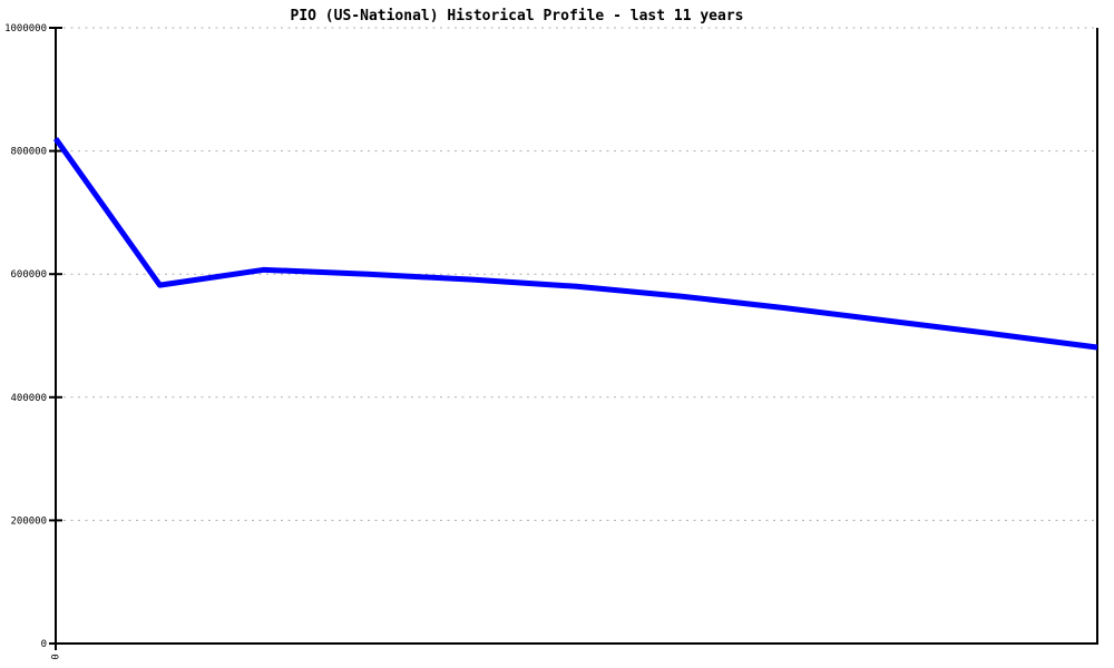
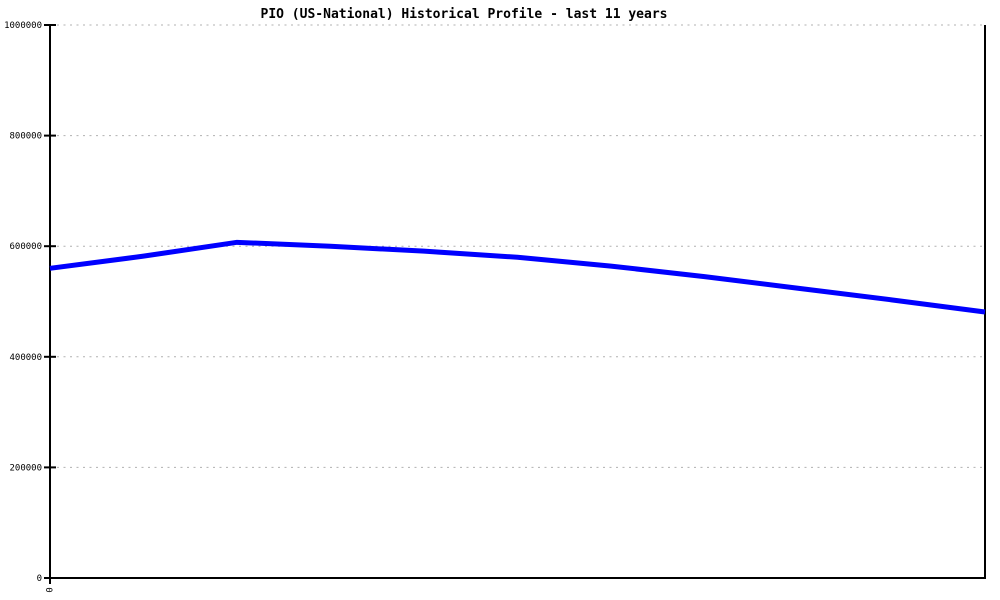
0: 820000 -> 560000
